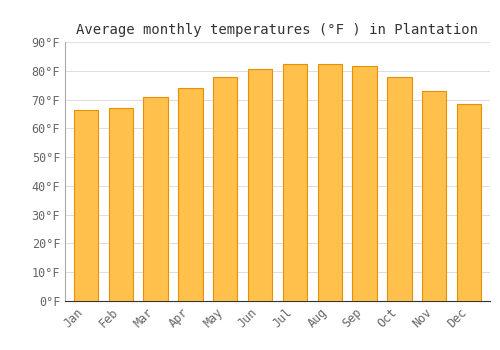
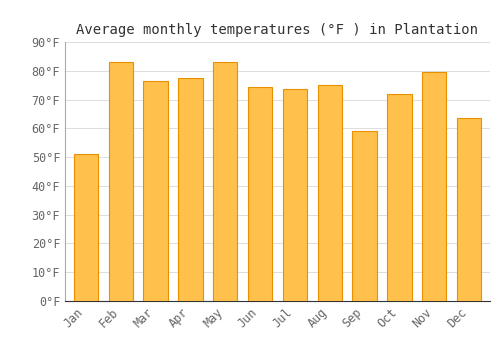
Jan: 66.5°F -> 51.0°F
Feb: 67.0°F -> 83.0°F
Mar: 71.0°F -> 76.5°F
Apr: 74.0°F -> 77.5°F
May: 78.0°F -> 83.0°F
Jun: 80.5°F -> 74.5°F
Jul: 82.5°F -> 73.5°F
Aug: 82.5°F -> 75.0°F
Sep: 81.5°F -> 59.0°F
Oct: 78.0°F -> 72.0°F
Nov: 73.0°F -> 79.5°F
Dec: 68.5°F -> 63.5°F
